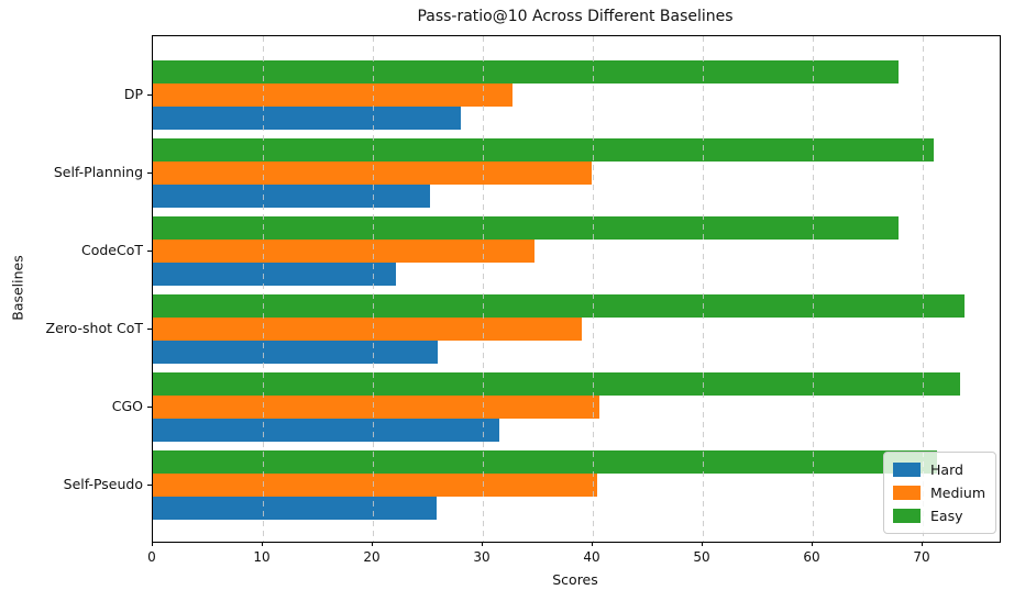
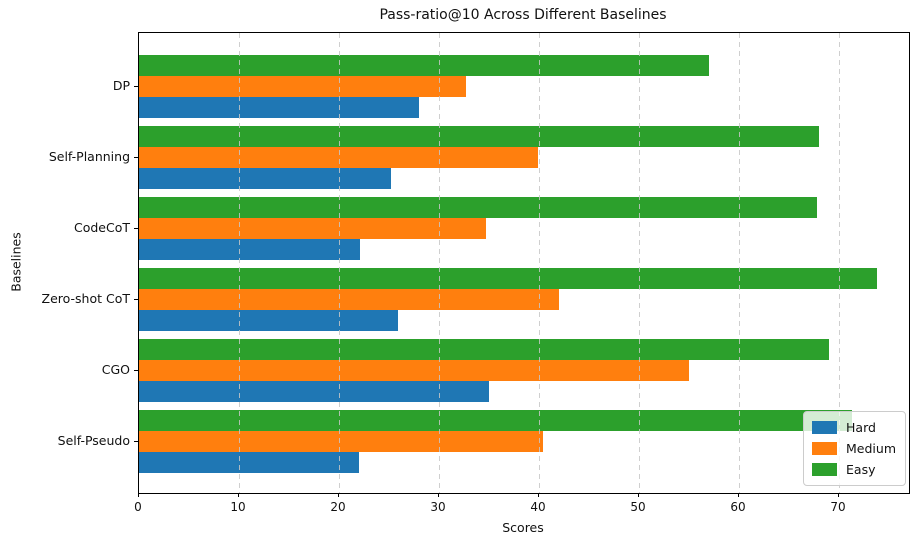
Easy/DP: 68 -> 57
Easy/Self-Planning: 71 -> 68
Medium/Zero-shot CoT: 39 -> 42
Hard/CGO: 32 -> 35
Medium/CGO: 41 -> 55
Easy/CGO: 73 -> 69
Hard/Self-Pseudo: 26 -> 22
